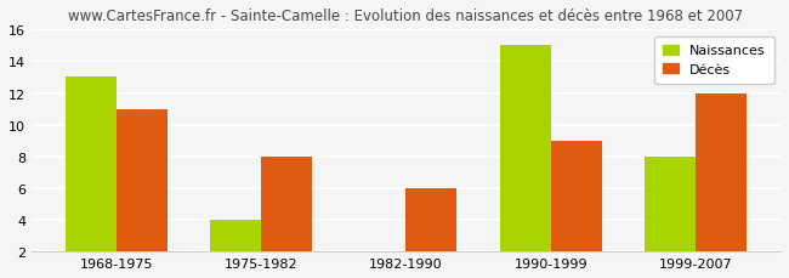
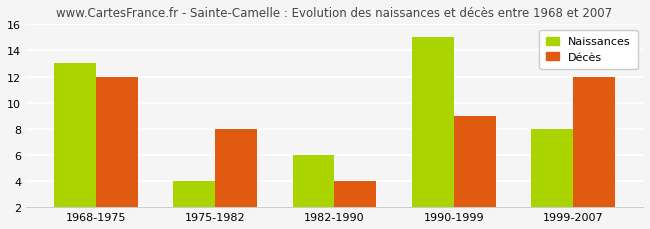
Décès/1968-1975: 11 -> 12
Naissances/1982-1990: 2 -> 6
Décès/1982-1990: 6 -> 4
